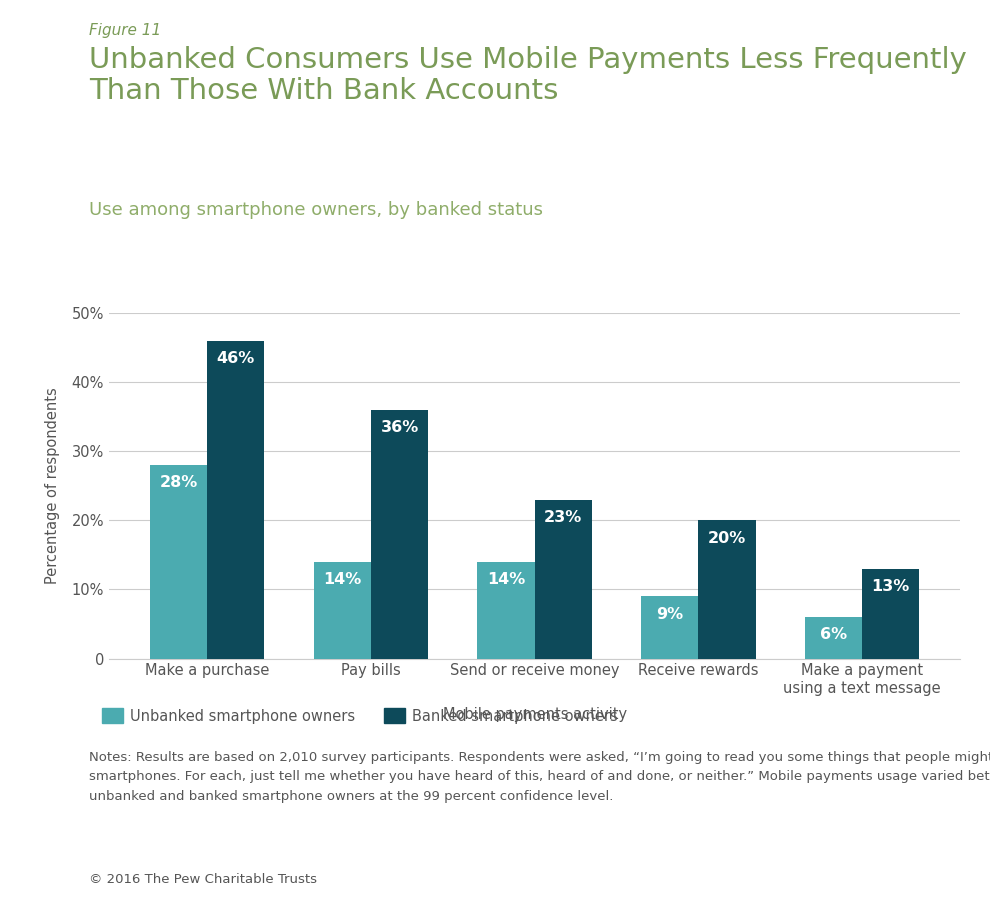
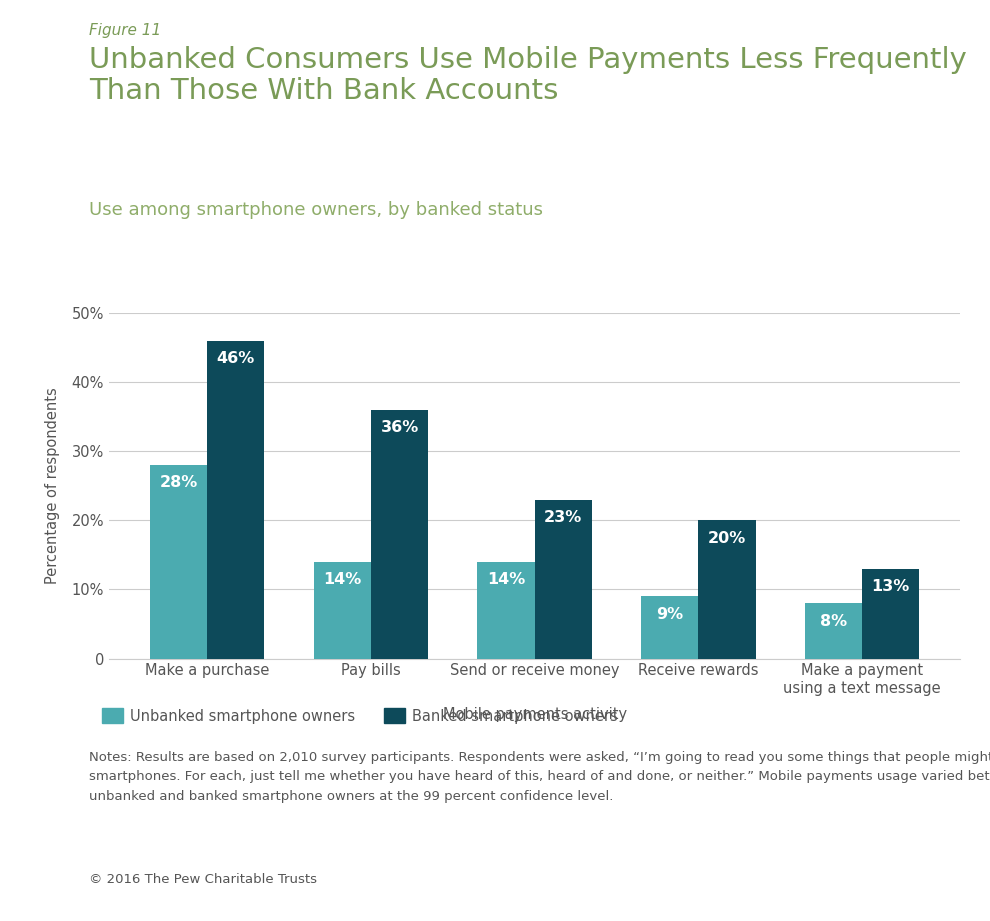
Unbanked smartphone owners/Make a payment using a text message: 6% -> 8%
